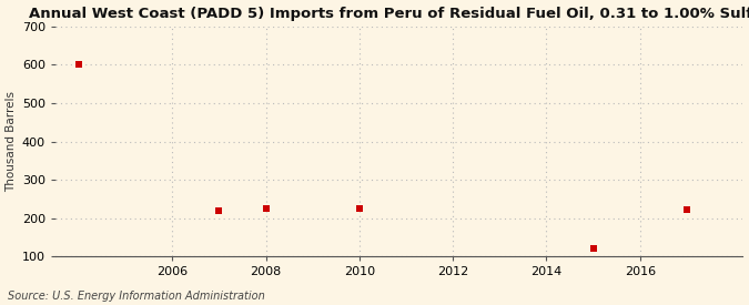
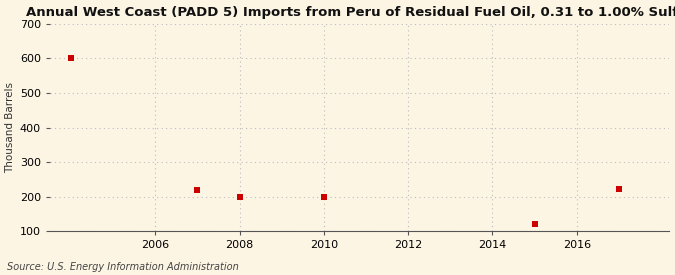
2008: 225 -> 200
2010: 225 -> 200
